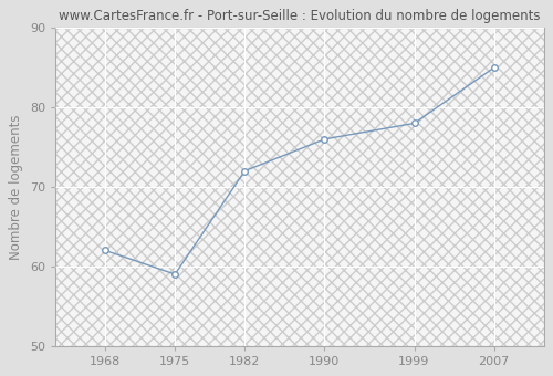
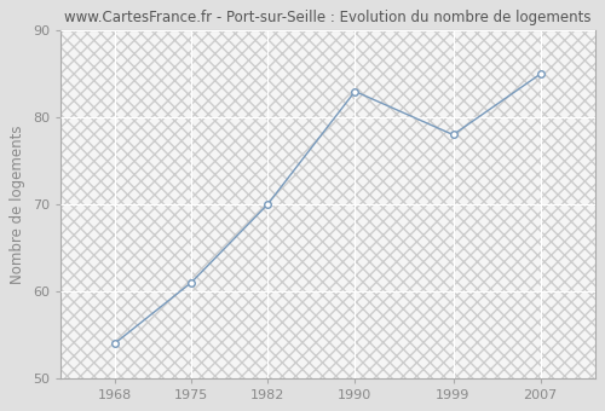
1968: 62 -> 54
1975: 59 -> 61
1982: 72 -> 70
1990: 76 -> 83
